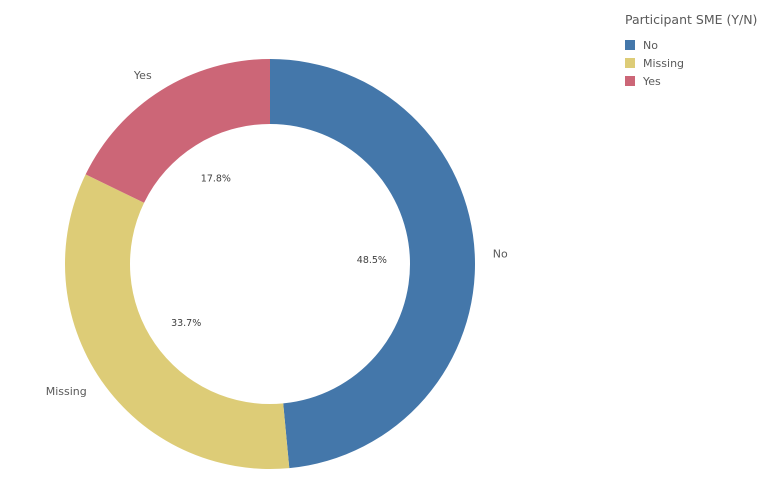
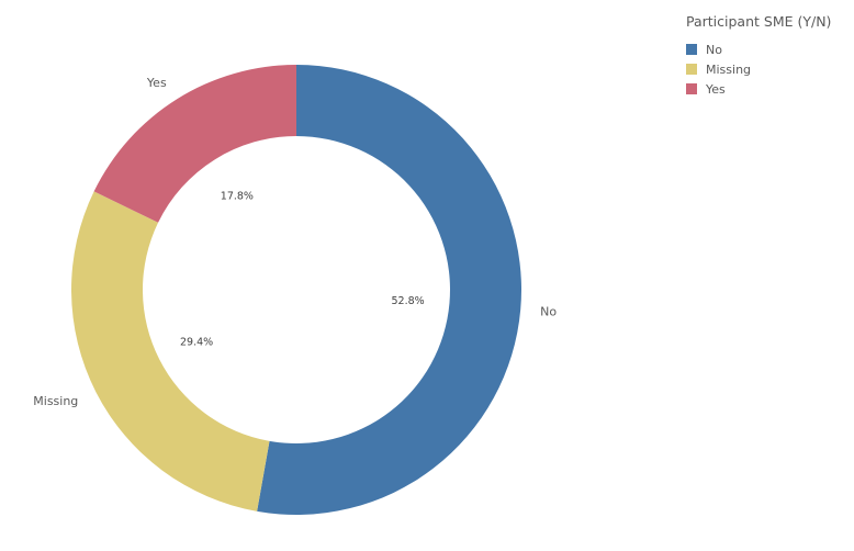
No: 48.5% -> 52.8%
Missing: 33.7% -> 29.4%
